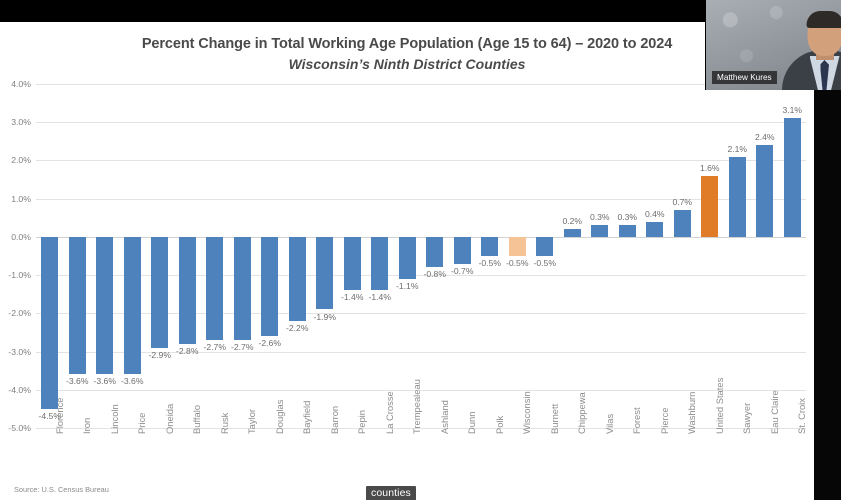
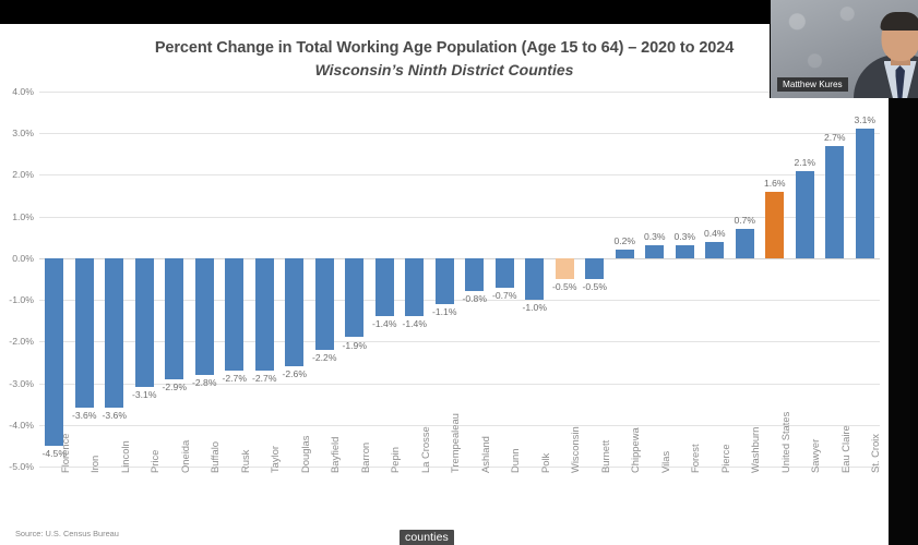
Price: -3.6% -> -3.1%
Polk: -0.5% -> -1.0%
Eau Claire: 2.4% -> 2.7%
